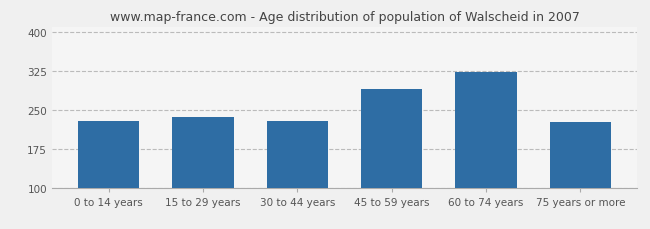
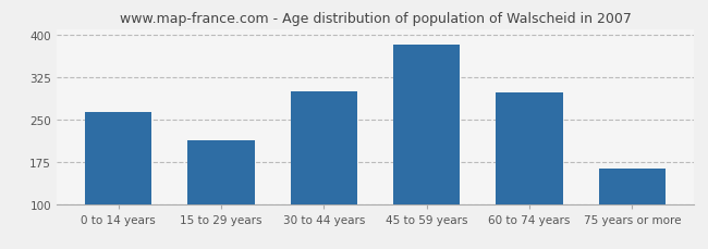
0 to 14 years: 228 -> 262
15 to 29 years: 236 -> 212
30 to 44 years: 228 -> 300
45 to 59 years: 290 -> 382
60 to 74 years: 322 -> 298
75 years or more: 226 -> 162
